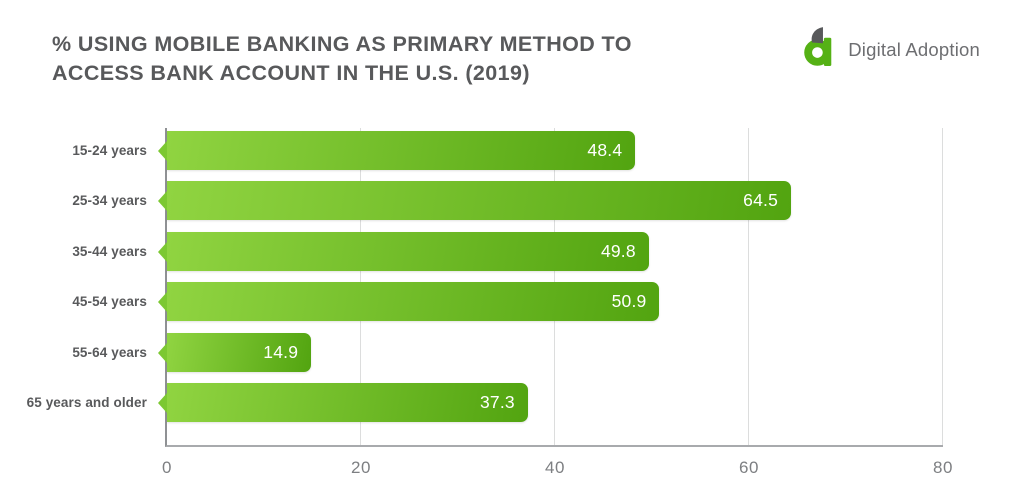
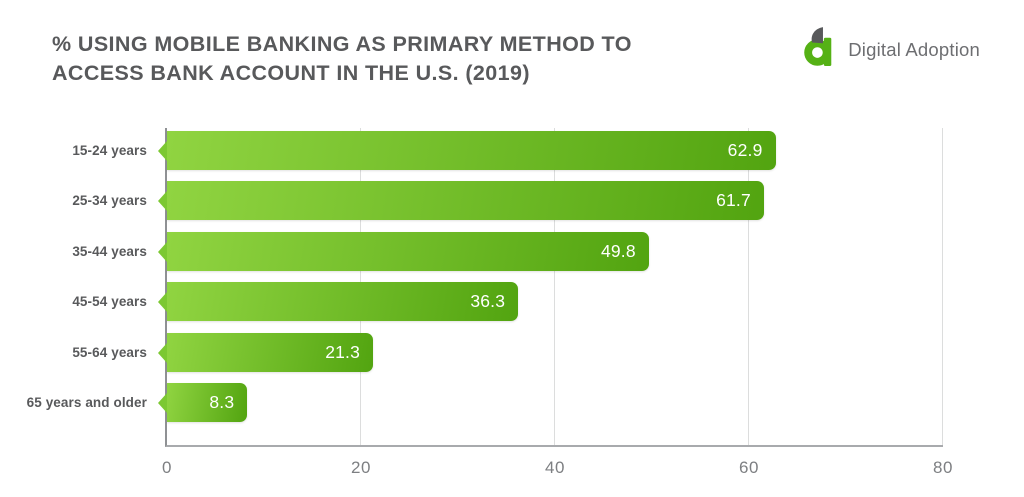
15-24 years: 48.4 -> 62.9
25-34 years: 64.5 -> 61.7
45-54 years: 50.9 -> 36.3
55-64 years: 14.9 -> 21.3
65 years and older: 37.3 -> 8.3
